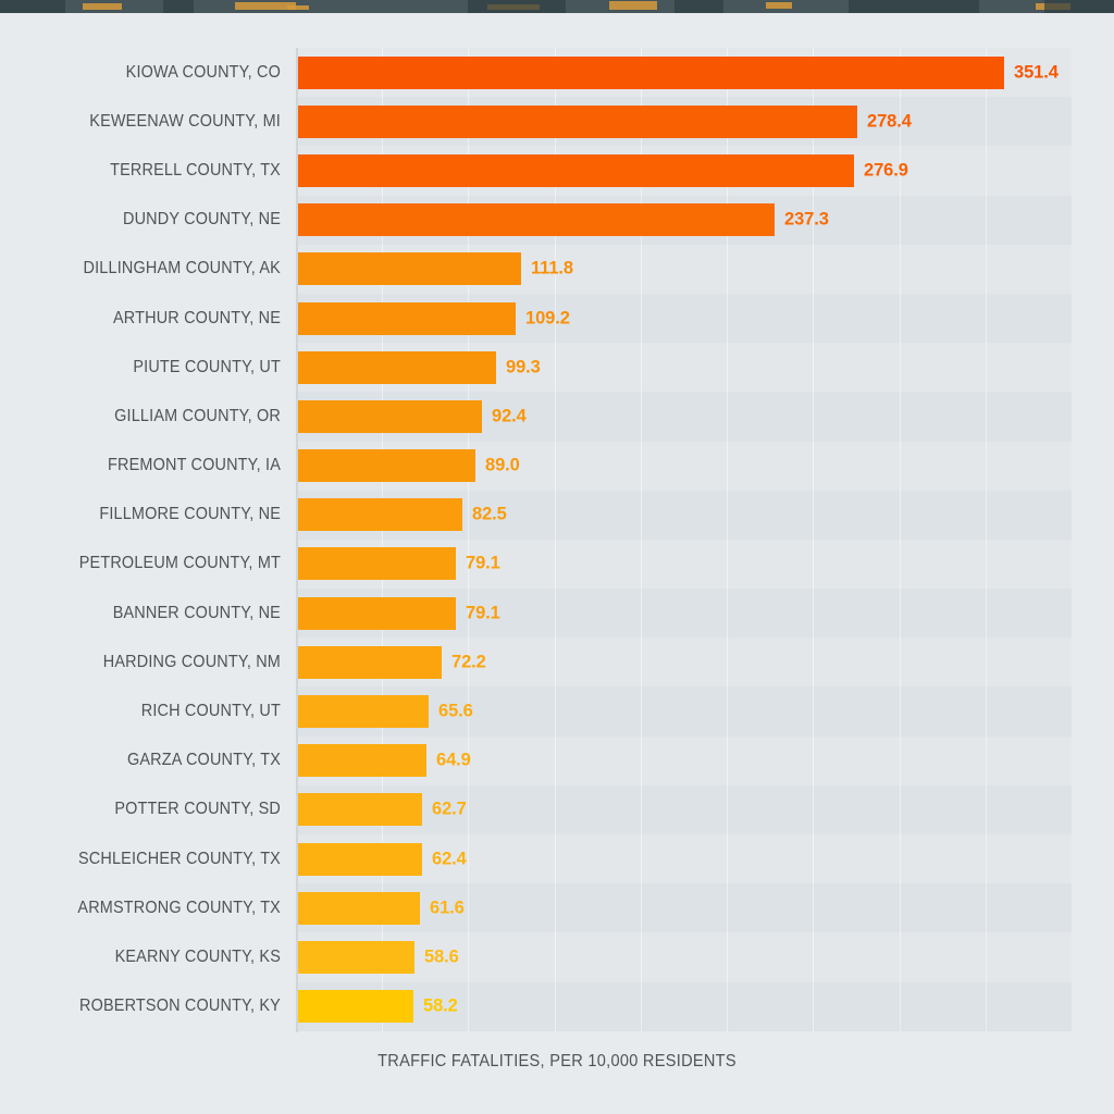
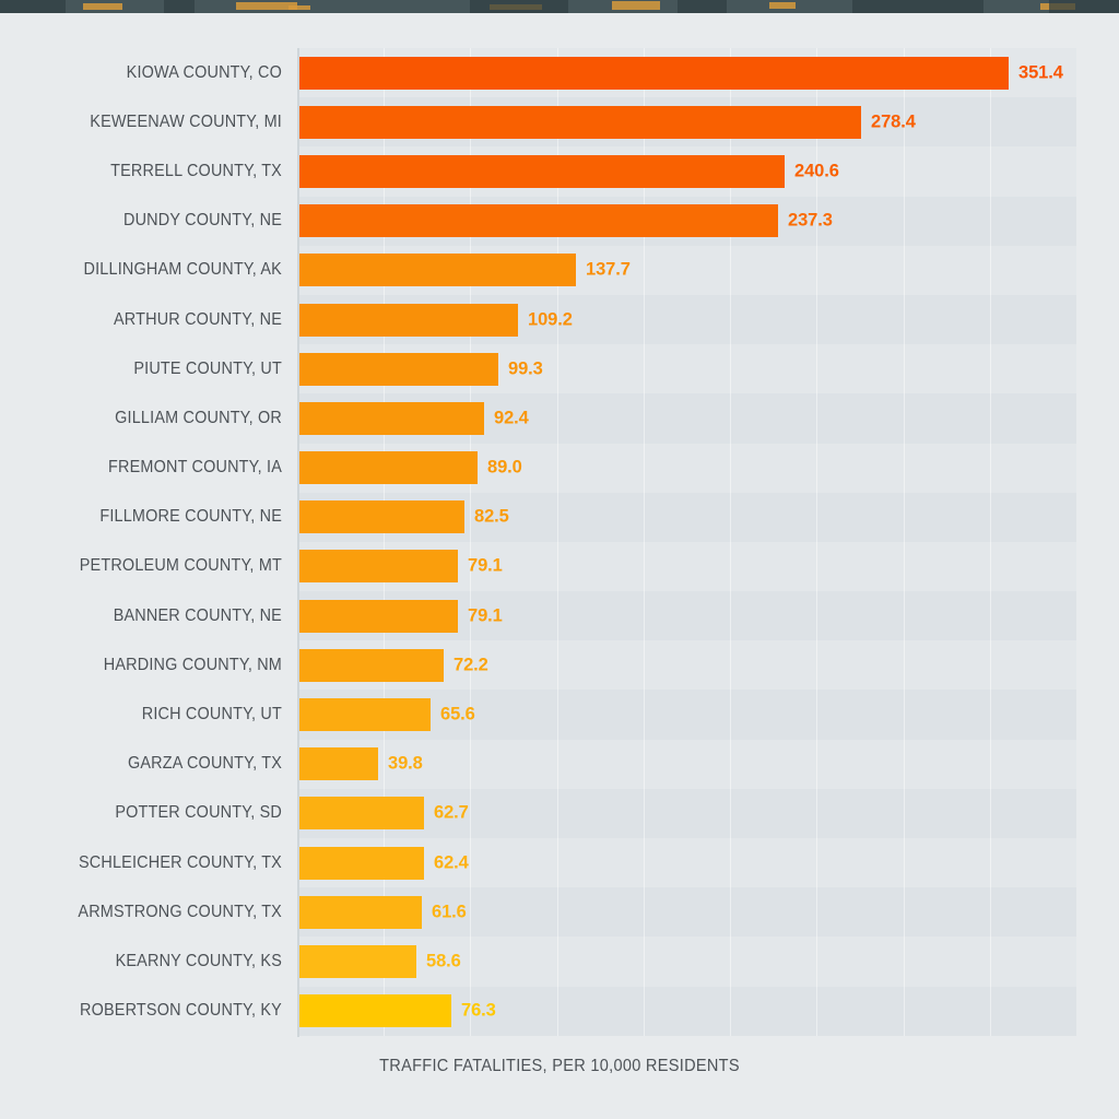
TERRELL COUNTY, TX: 276.9 -> 240.6
DILLINGHAM COUNTY, AK: 111.8 -> 137.7
GARZA COUNTY, TX: 64.9 -> 39.8
ROBERTSON COUNTY, KY: 58.2 -> 76.3
